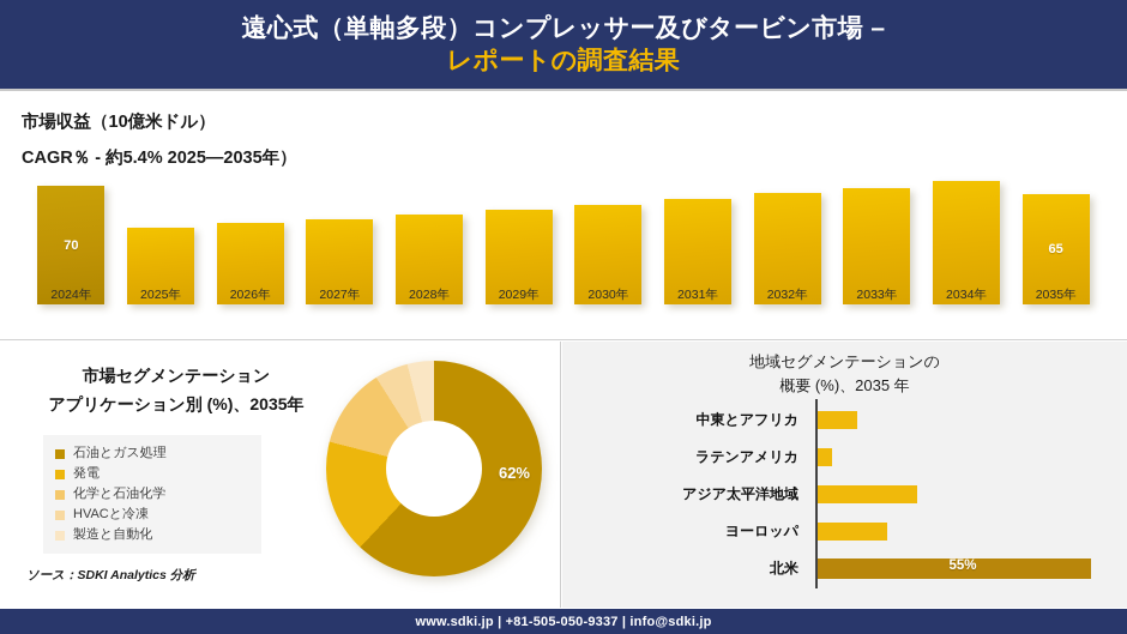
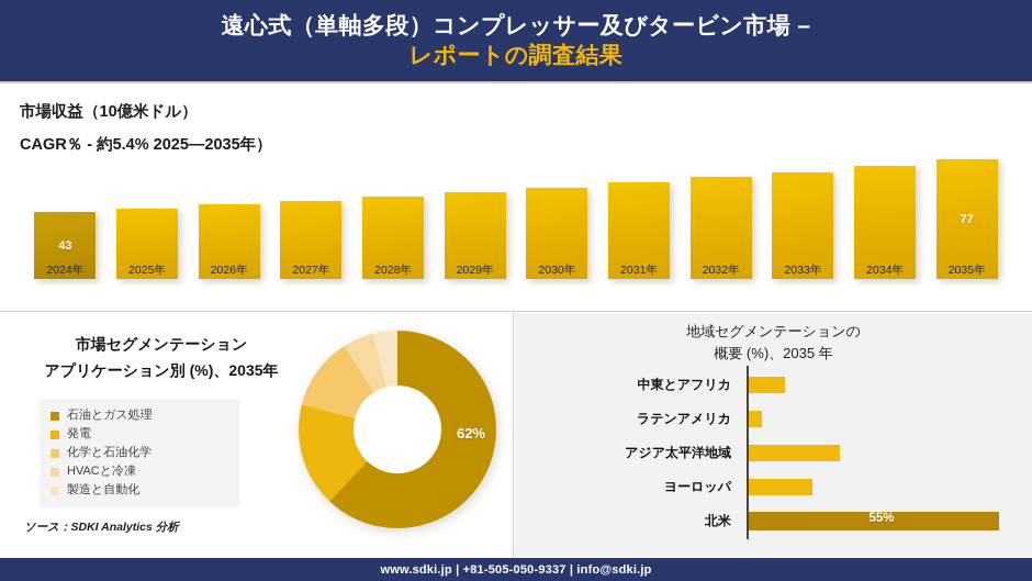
市場収益（10億米ドル）/2024年: 70 -> 43
市場収益（10億米ドル）/2035年: 65 -> 77
